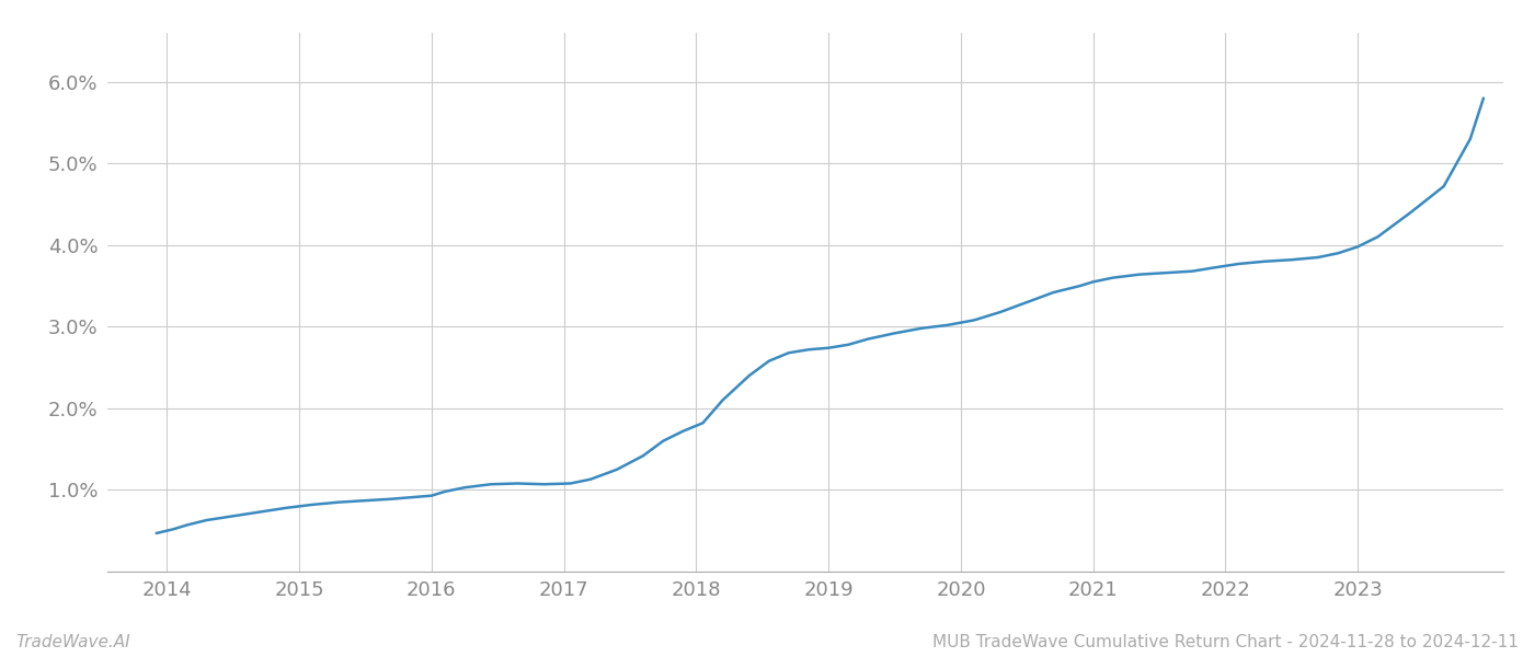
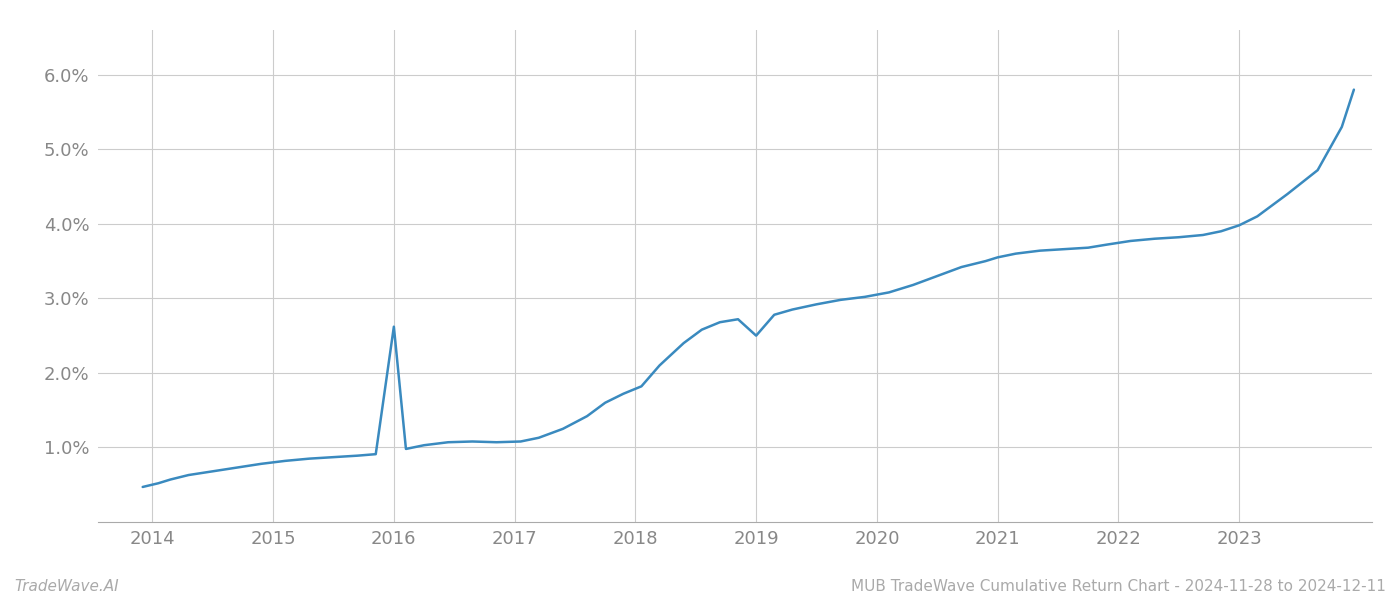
2016: 0.93% -> 2.62%
2019: 2.74% -> 2.50%
